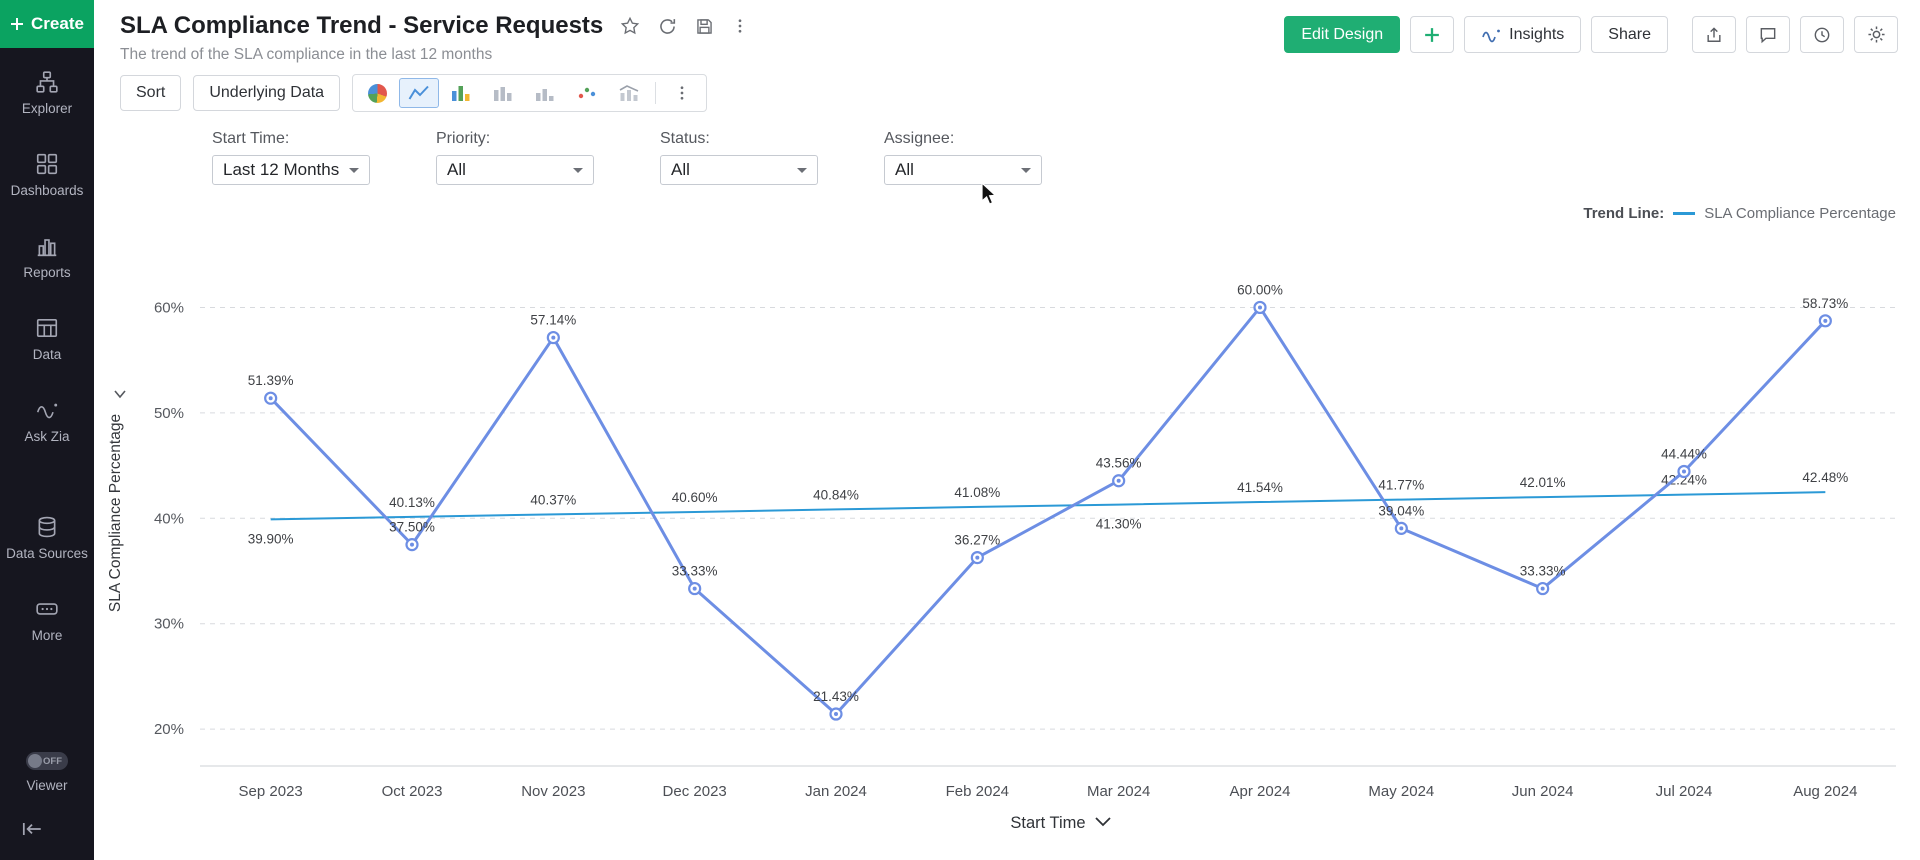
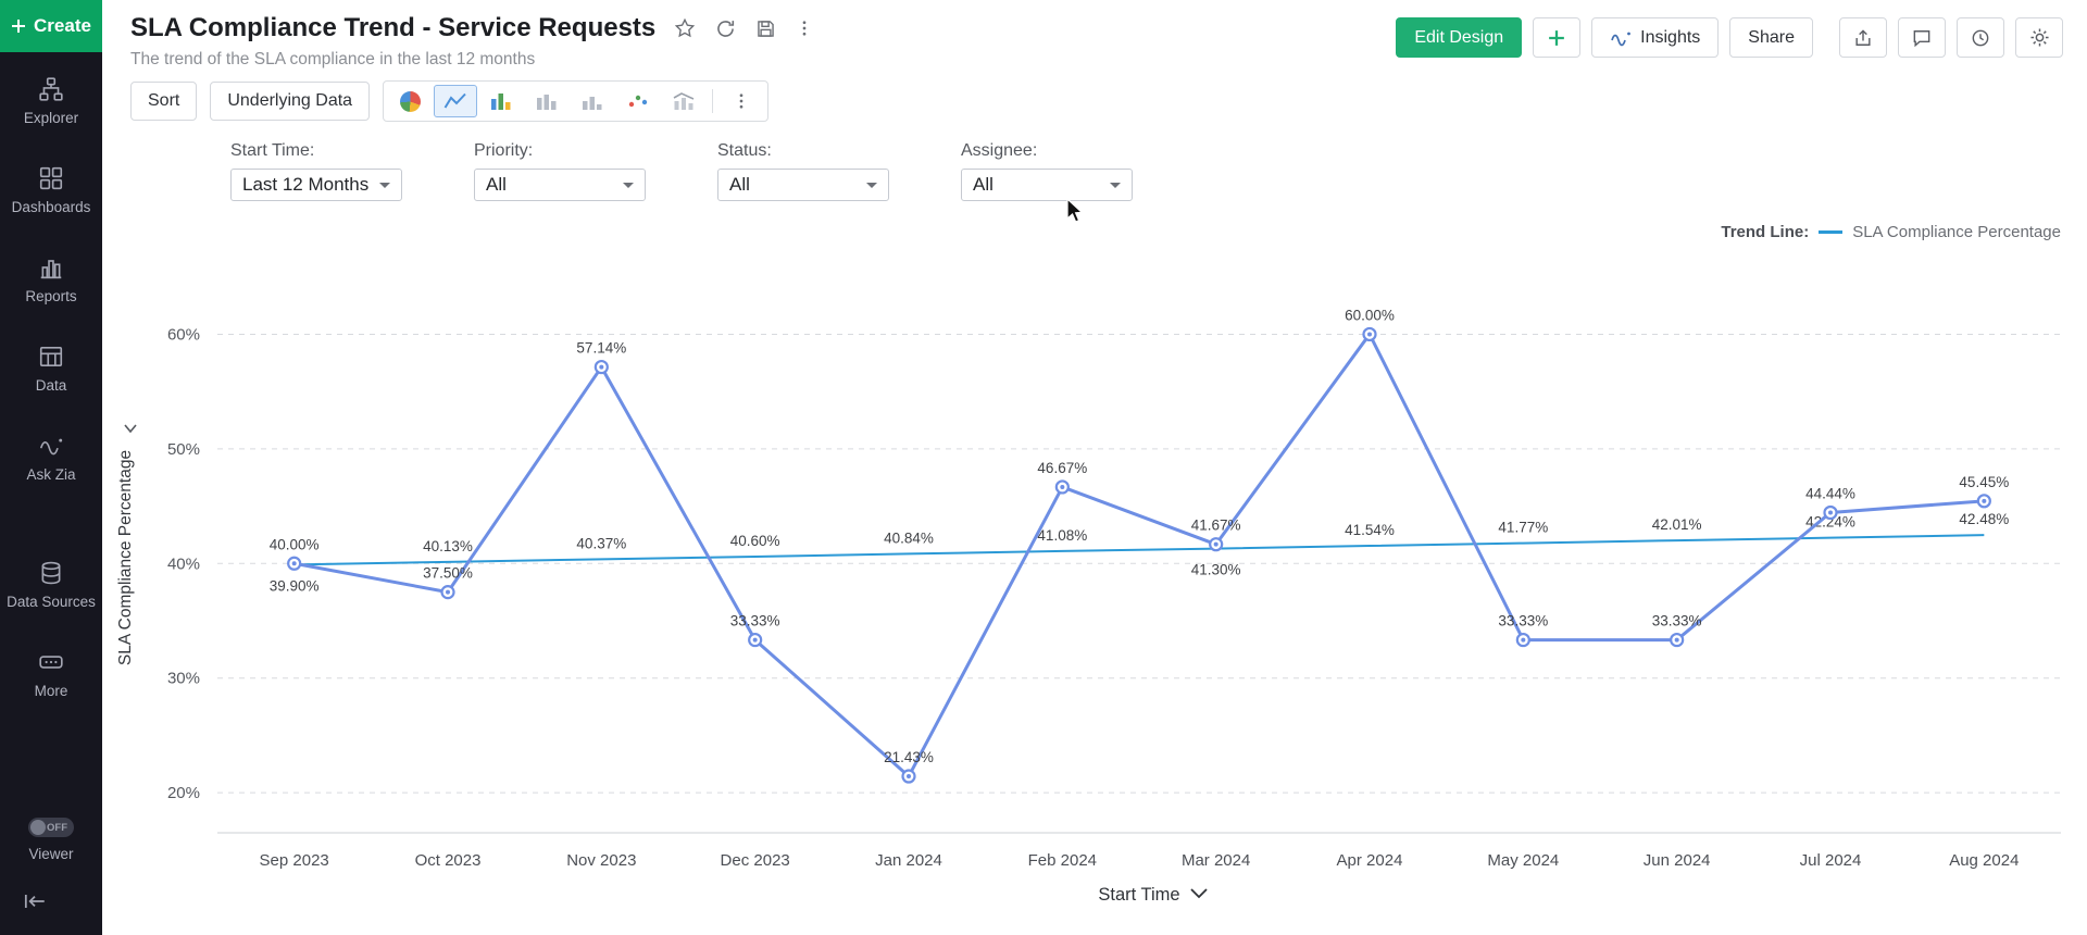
SLA Compliance Percentage/Sep 2023: 51.39% -> 40.00%
SLA Compliance Percentage/Feb 2024: 36.27% -> 46.67%
SLA Compliance Percentage/Mar 2024: 43.56% -> 41.67%
SLA Compliance Percentage/May 2024: 39.04% -> 33.33%
SLA Compliance Percentage/Aug 2024: 58.73% -> 45.45%
